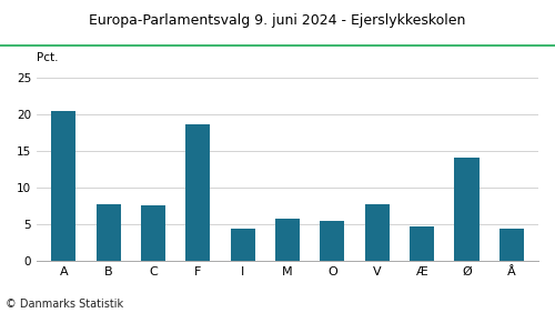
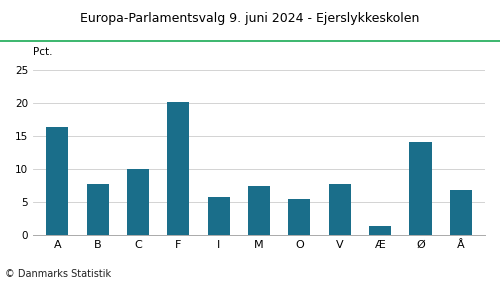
A: 20.4 -> 16.4
C: 7.6 -> 10.0
F: 18.6 -> 20.2
I: 4.4 -> 5.8
M: 5.7 -> 7.4
Æ: 4.7 -> 1.4
Å: 4.4 -> 6.8
